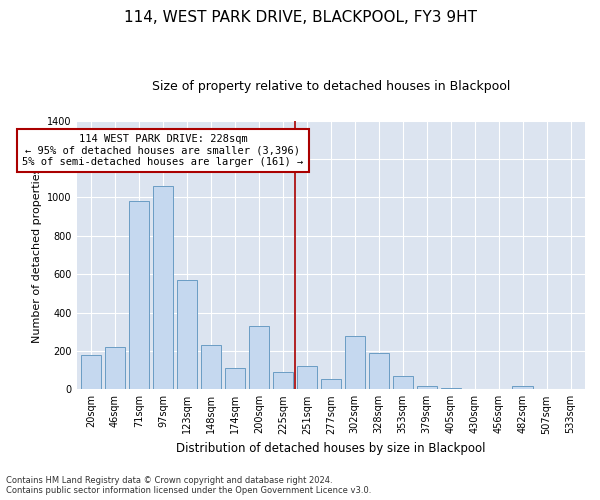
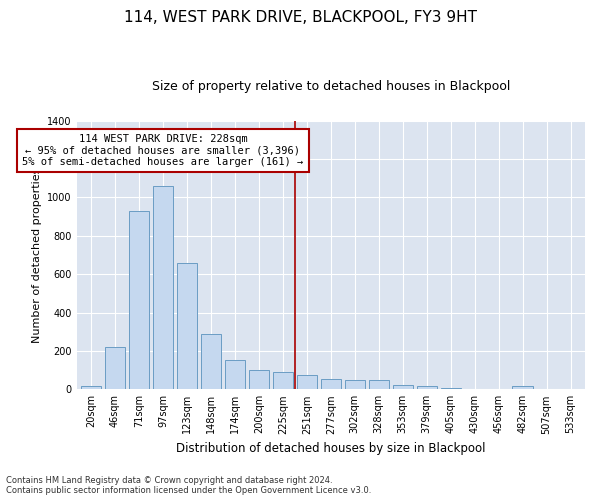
20sqm: 180 -> 20
71sqm: 980 -> 930
123sqm: 570 -> 660
148sqm: 230 -> 290
174sqm: 110 -> 160
200sqm: 330 -> 100
251sqm: 120 -> 80
302sqm: 280 -> 50
328sqm: 190 -> 50
353sqm: 70 -> 20
